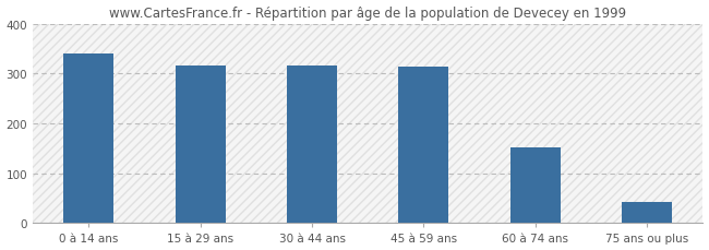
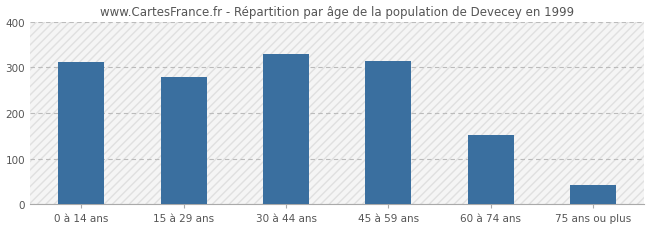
0 à 14 ans: 340 -> 312
15 à 29 ans: 315 -> 278
30 à 44 ans: 315 -> 330
